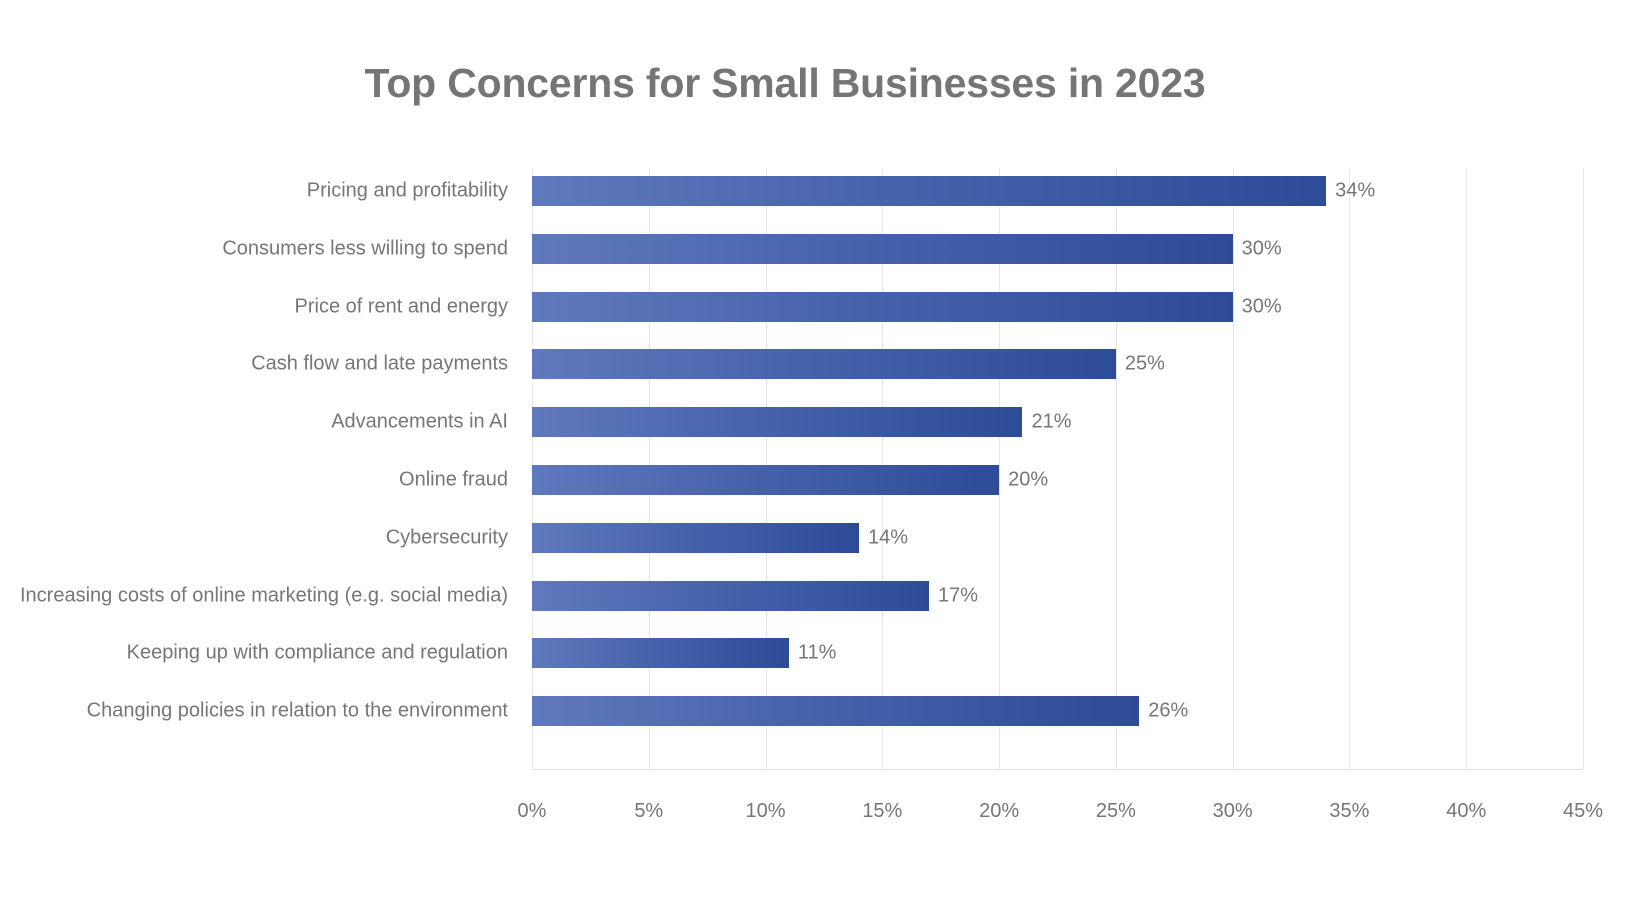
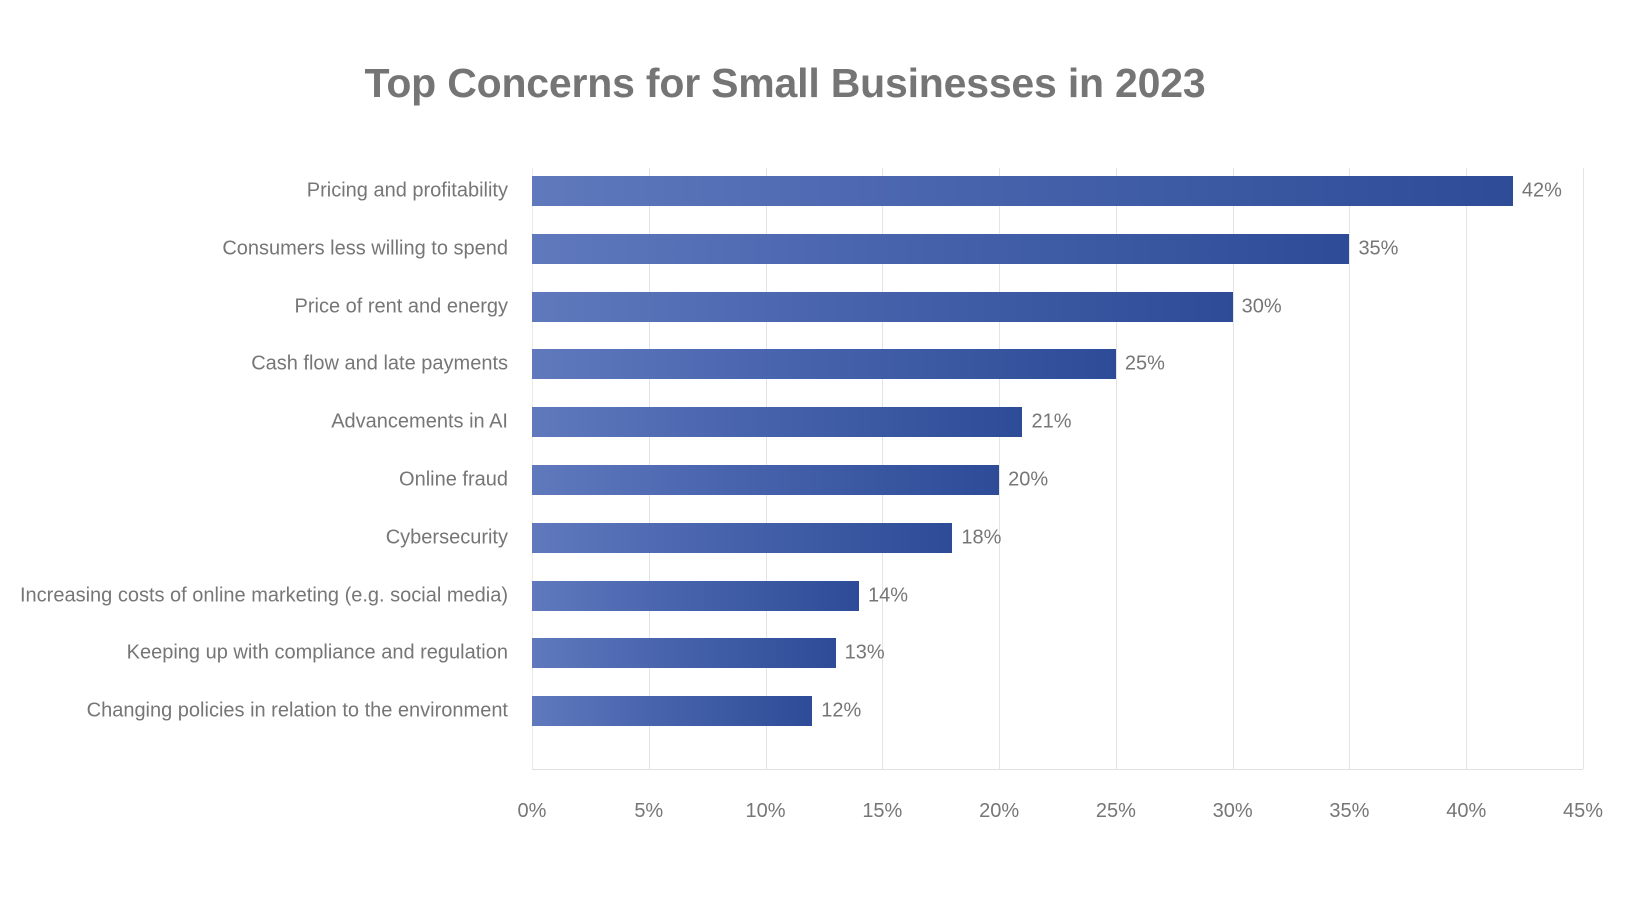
Pricing and profitability: 34% -> 42%
Consumers less willing to spend: 30% -> 35%
Cybersecurity: 14% -> 18%
Increasing costs of online marketing (e.g. social media): 17% -> 14%
Keeping up with compliance and regulation: 11% -> 13%
Changing policies in relation to the environment: 26% -> 12%
